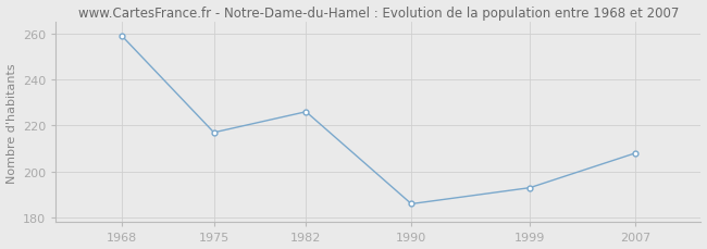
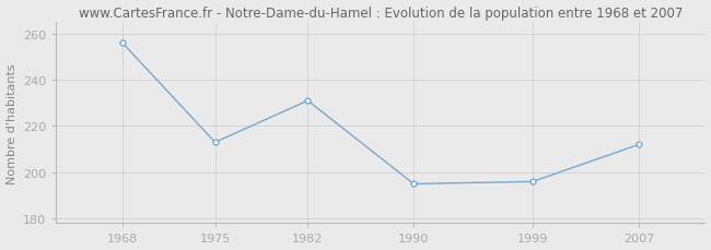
1968: 259 -> 256
1975: 217 -> 213
1982: 226 -> 231
1990: 186 -> 195
1999: 193 -> 196
2007: 208 -> 212
